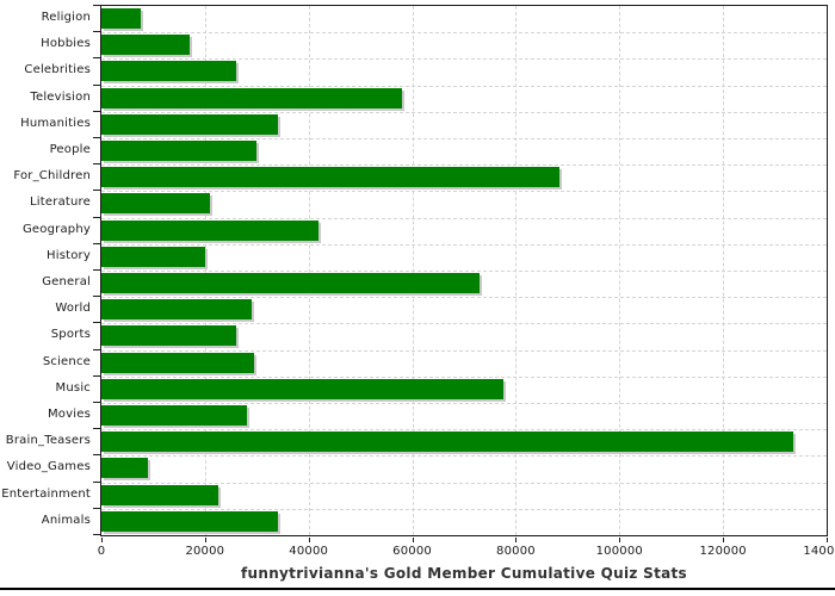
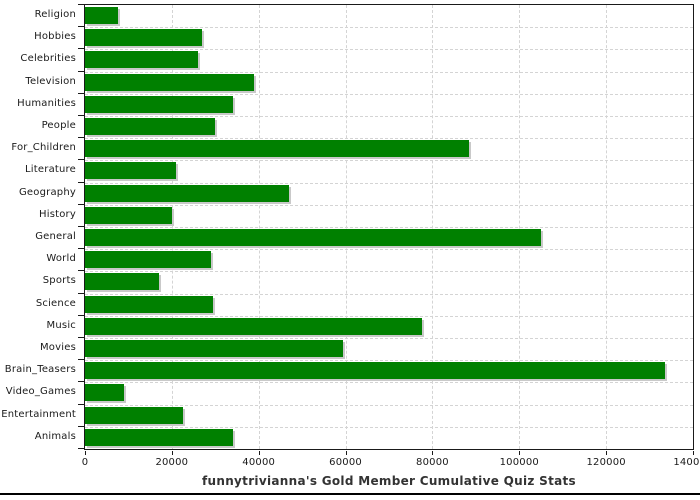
Hobbies: 17000 -> 27000
Television: 58000 -> 39000
Geography: 42000 -> 47000
General: 73000 -> 105000
Sports: 26000 -> 17000
Movies: 28000 -> 60000
